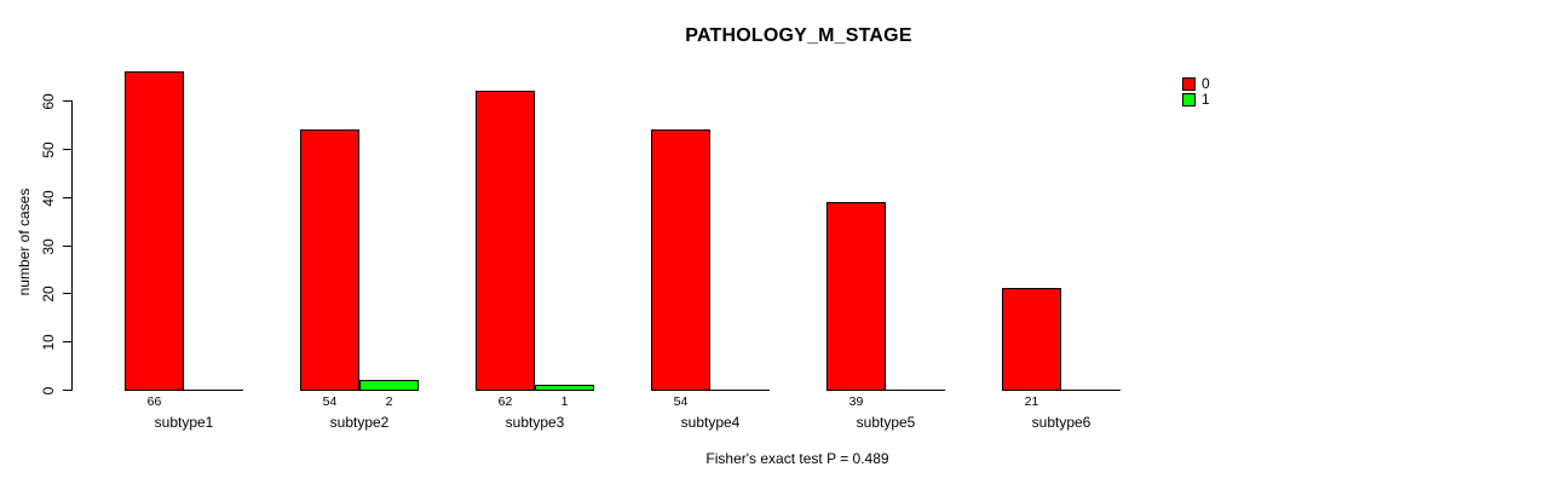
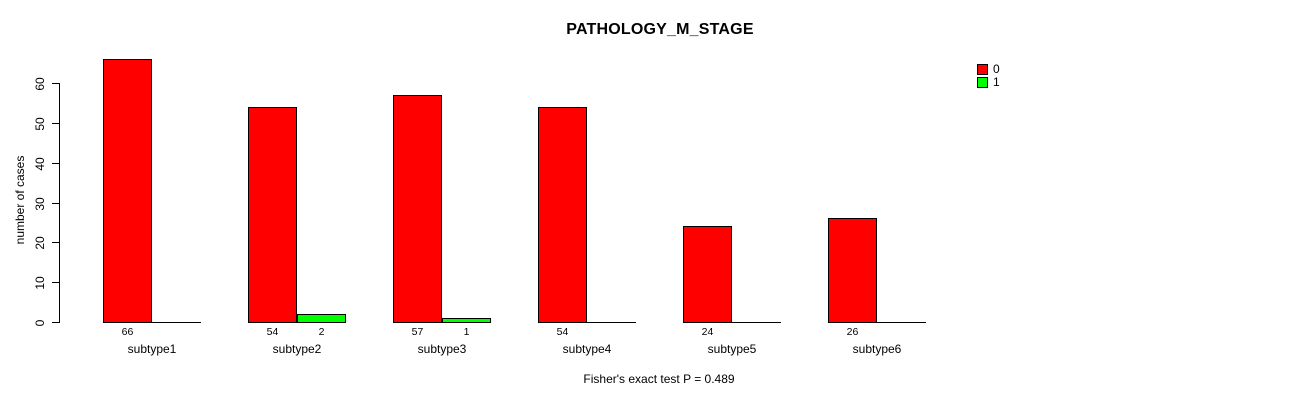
0/subtype3: 62 -> 57
0/subtype5: 39 -> 24
0/subtype6: 21 -> 26
